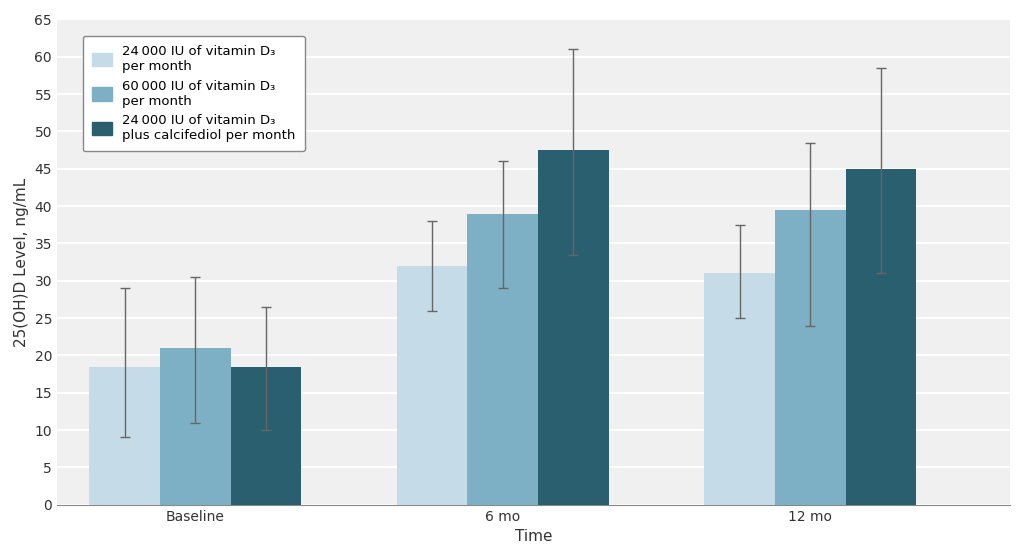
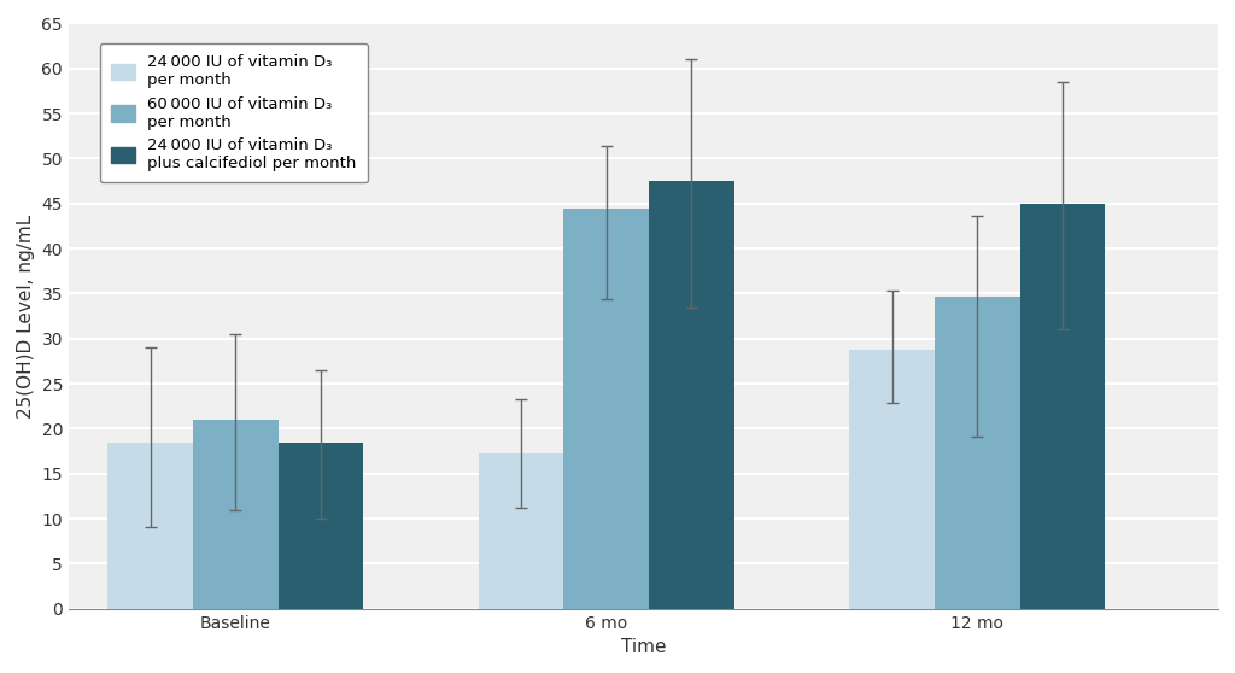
24 000 IU of vitamin D₃ per month/6 mo: 32.0 -> 17.2
60 000 IU of vitamin D₃ per month/6 mo: 39.0 -> 44.4
24 000 IU of vitamin D₃ per month/12 mo: 31.0 -> 28.8
60 000 IU of vitamin D₃ per month/12 mo: 39.5 -> 34.6
